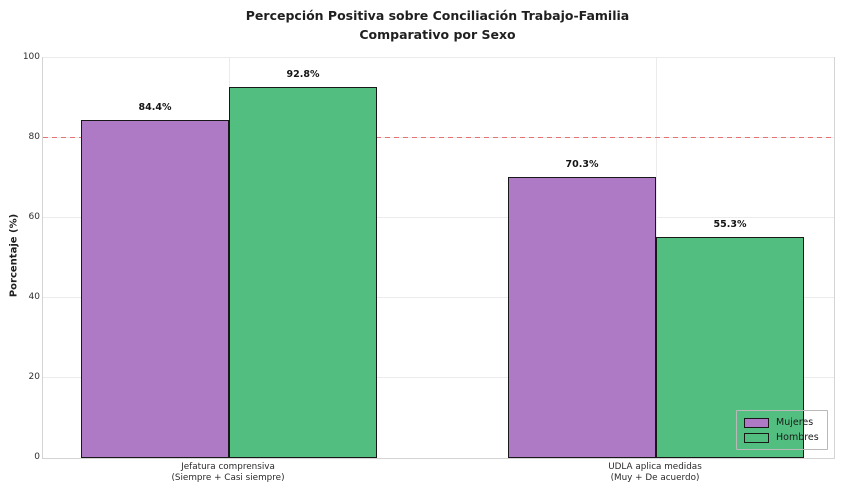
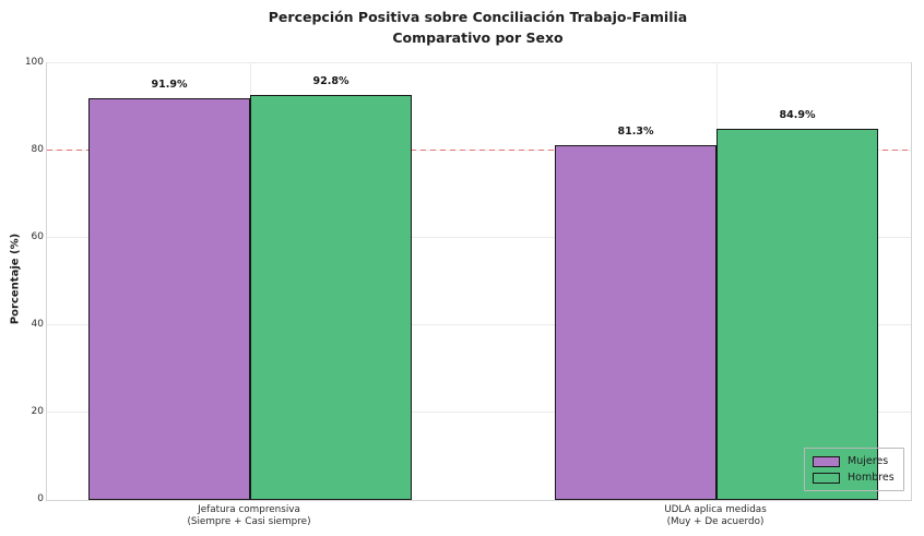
Mujeres/Jefatura comprensiva (Siempre + Casi siempre): 84.4% -> 91.9%
Mujeres/UDLA aplica medidas (Muy + De acuerdo): 70.3% -> 81.3%
Hombres/UDLA aplica medidas (Muy + De acuerdo): 55.3% -> 84.9%
